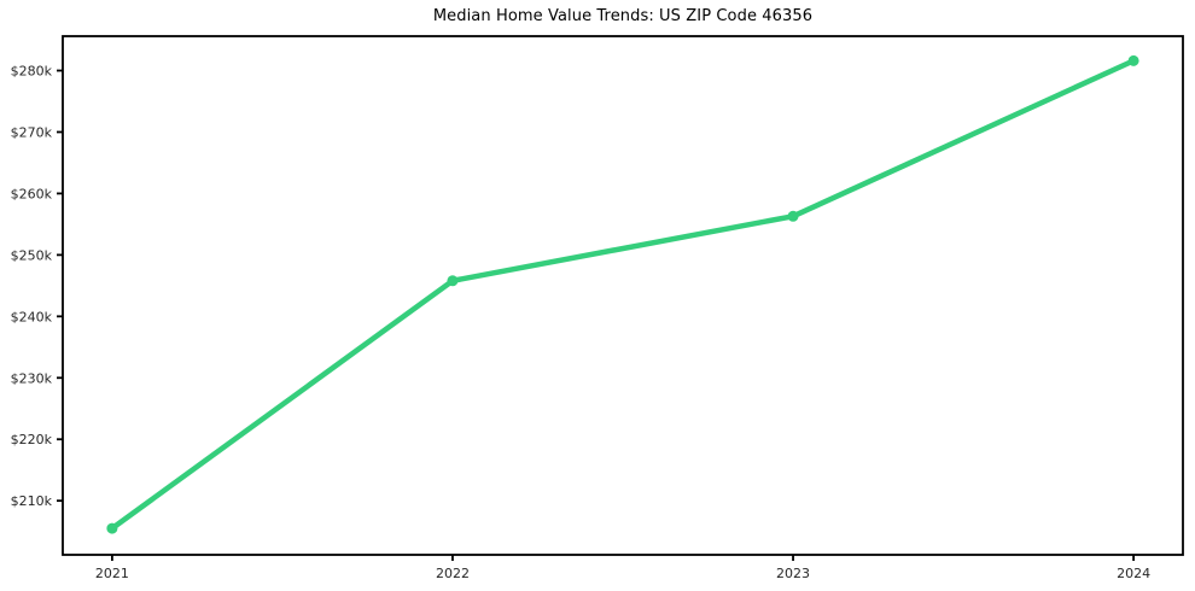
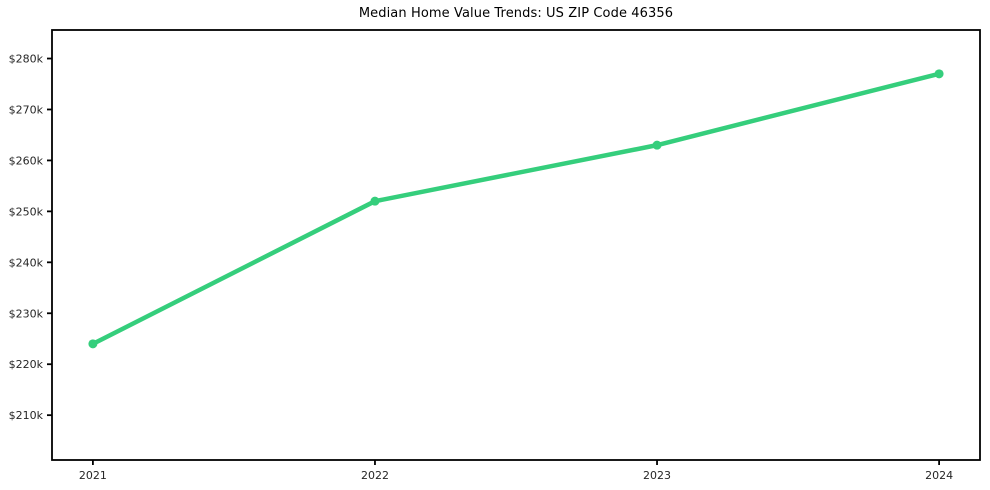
2021: $206k -> $224k
2022: $246k -> $252k
2023: $256k -> $263k
2024: $282k -> $277k
